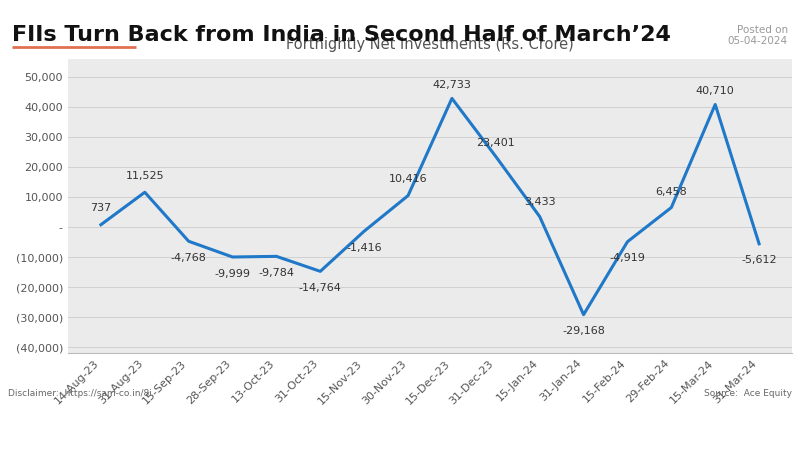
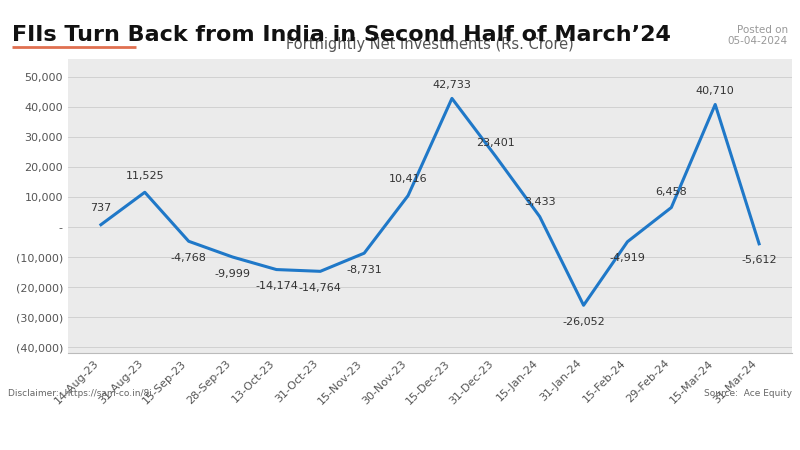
13-Oct-23: -9,784 -> -14,174
15-Nov-23: -1,416 -> -8,731
31-Jan-24: -29,168 -> -26,052
